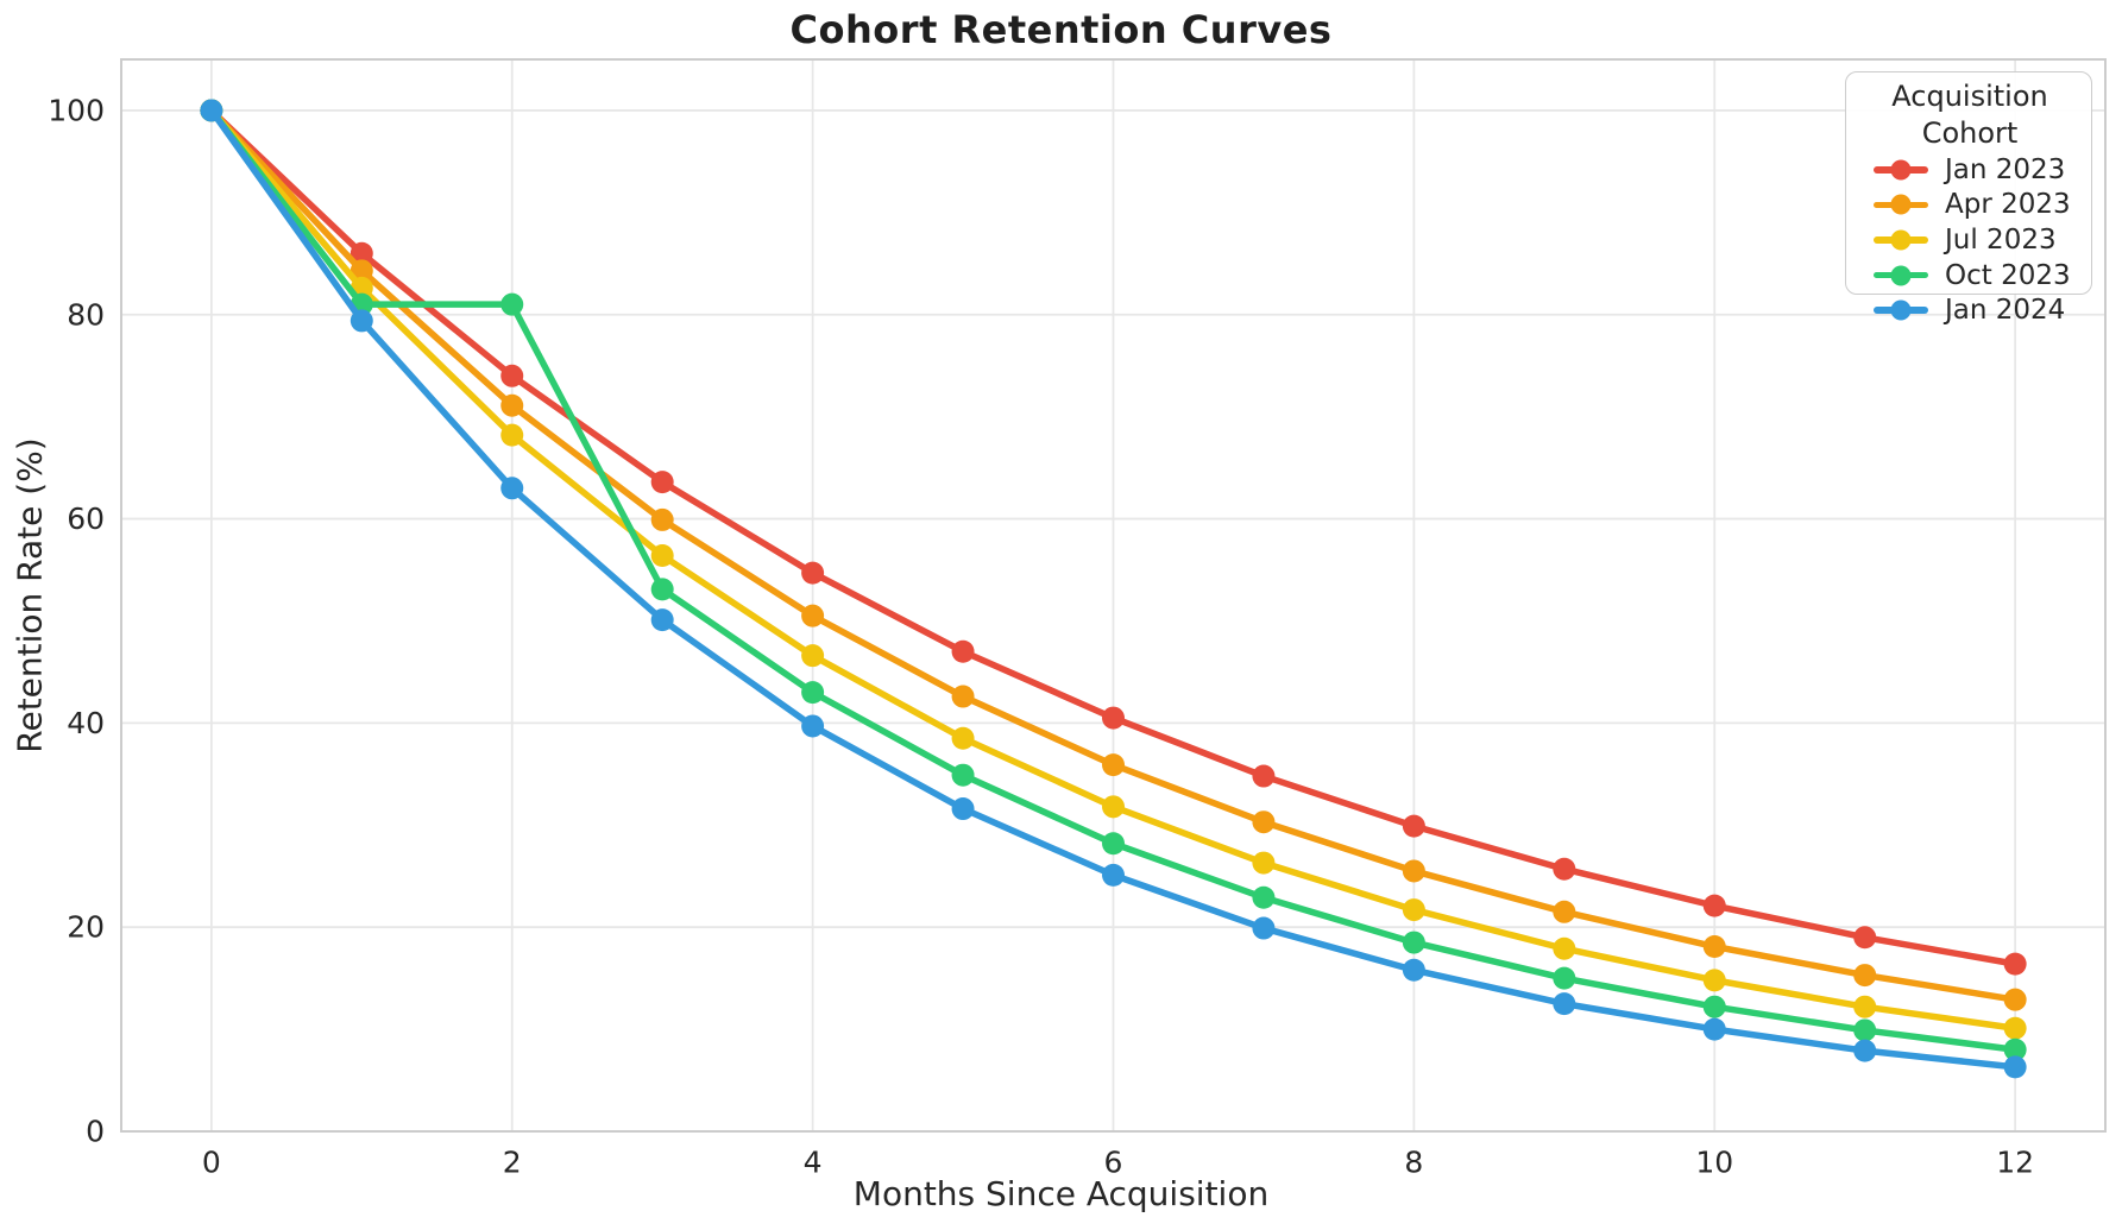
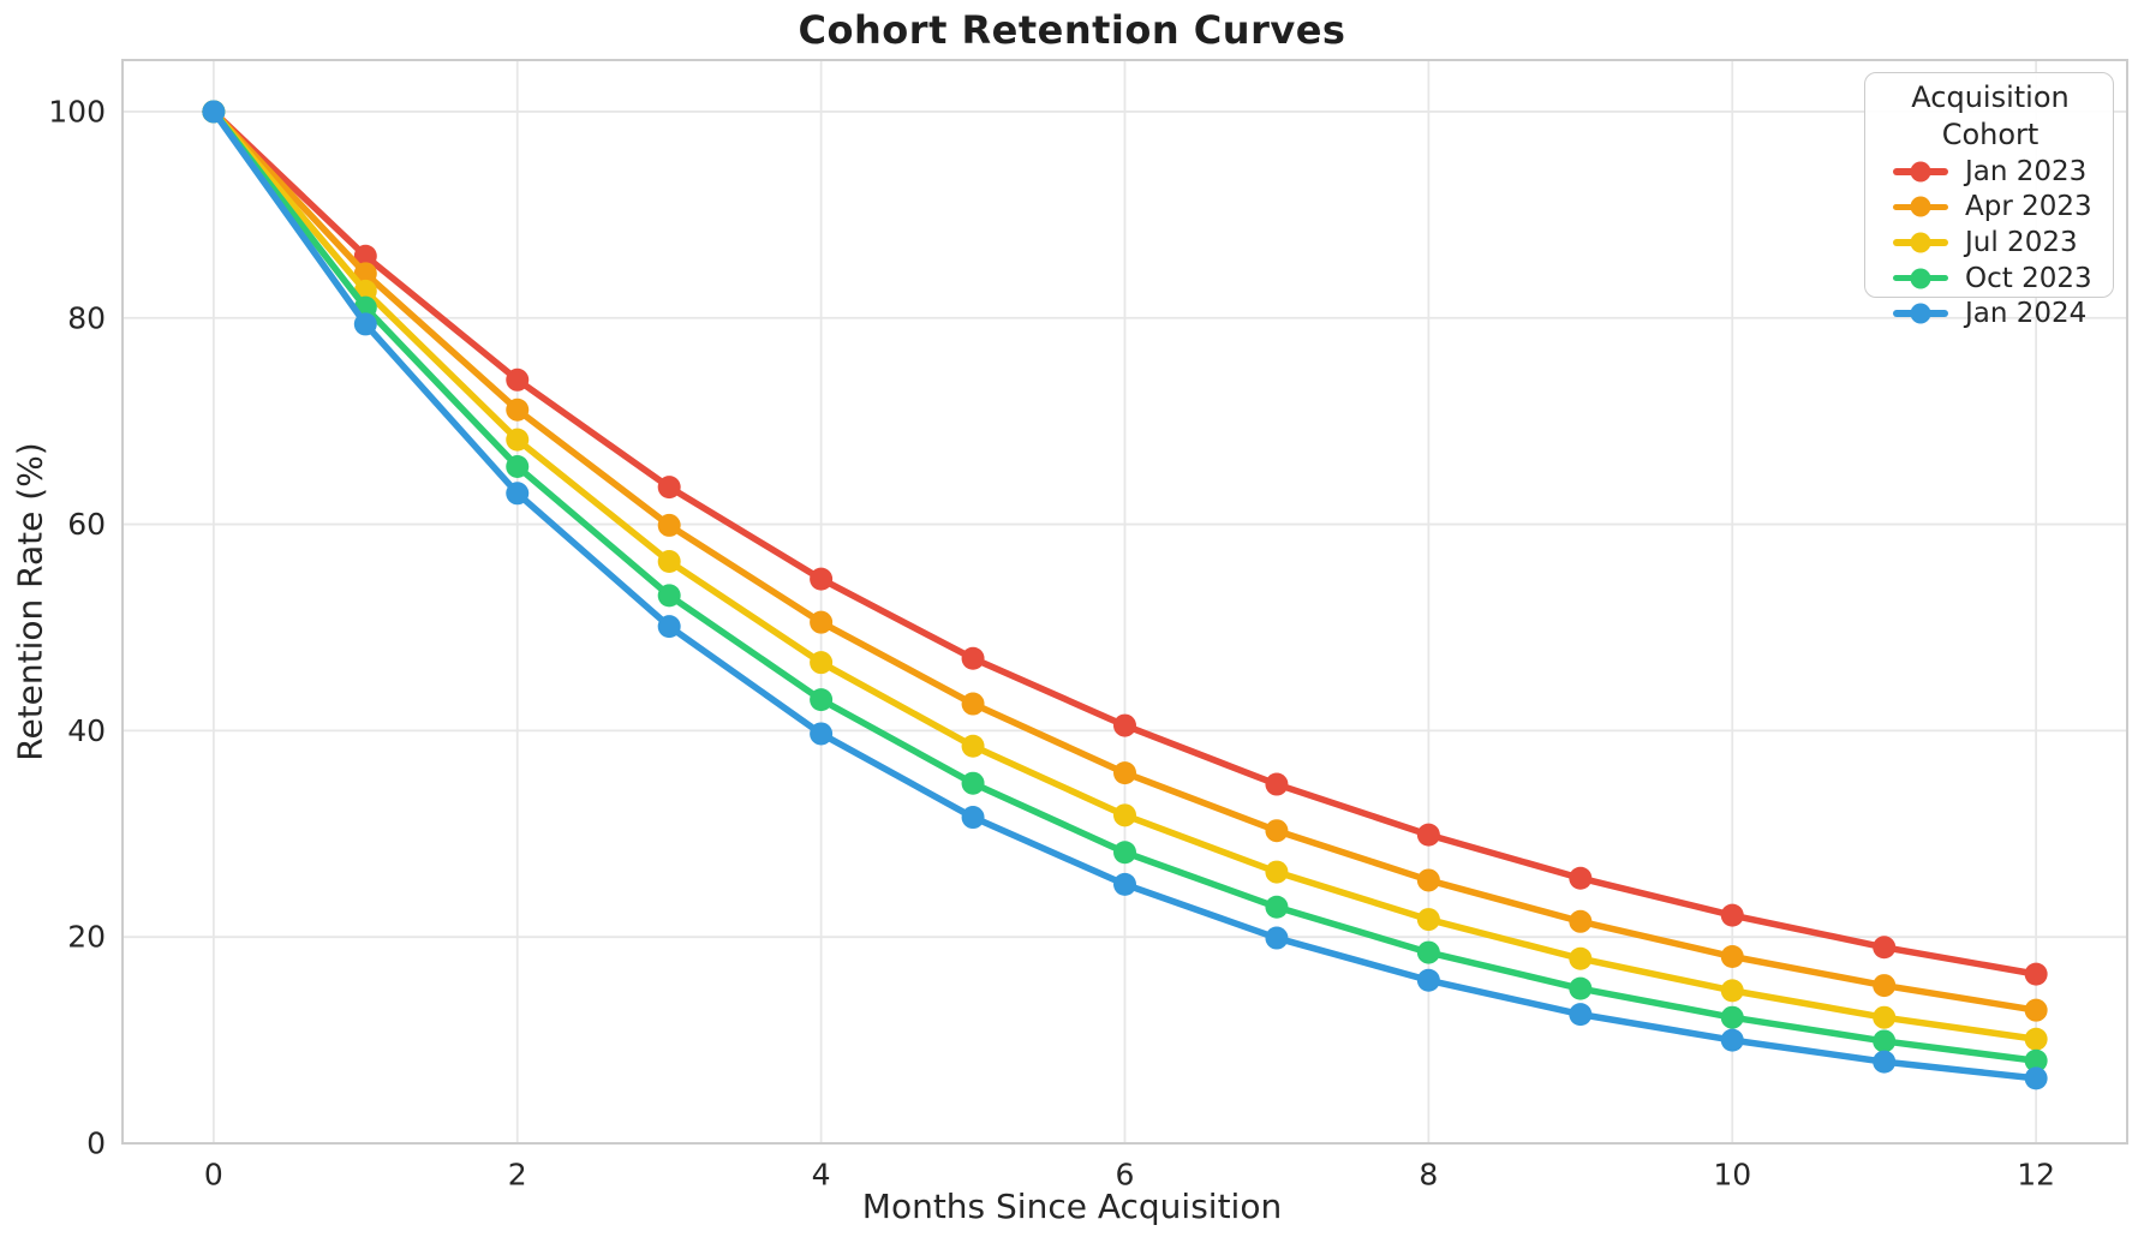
Oct 2023/2: 81 -> 66
